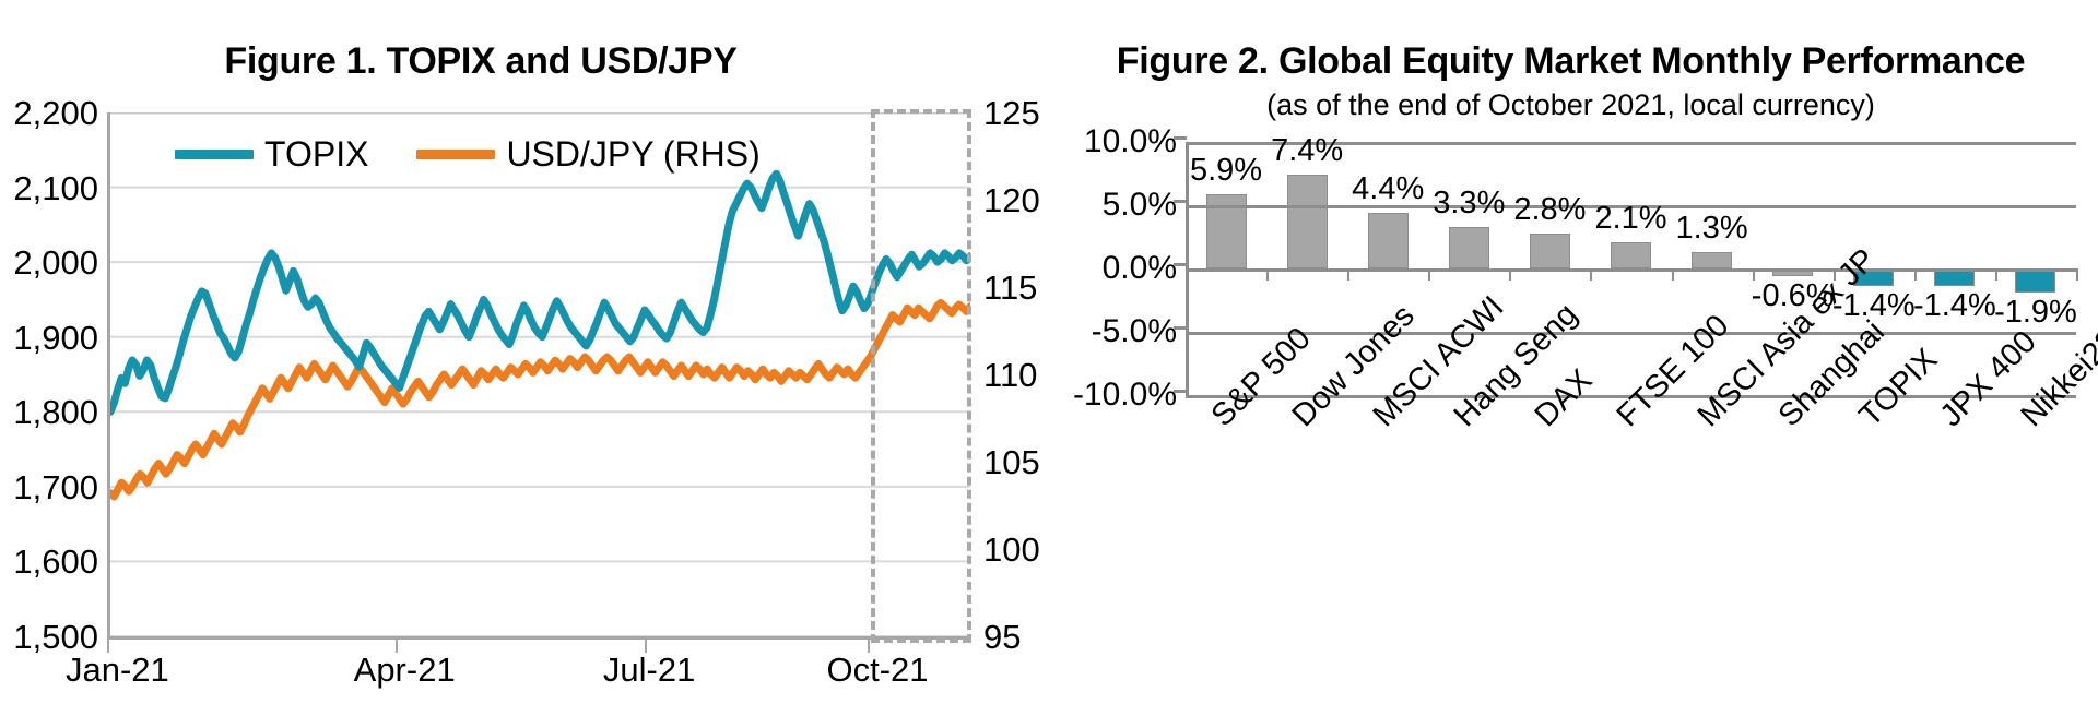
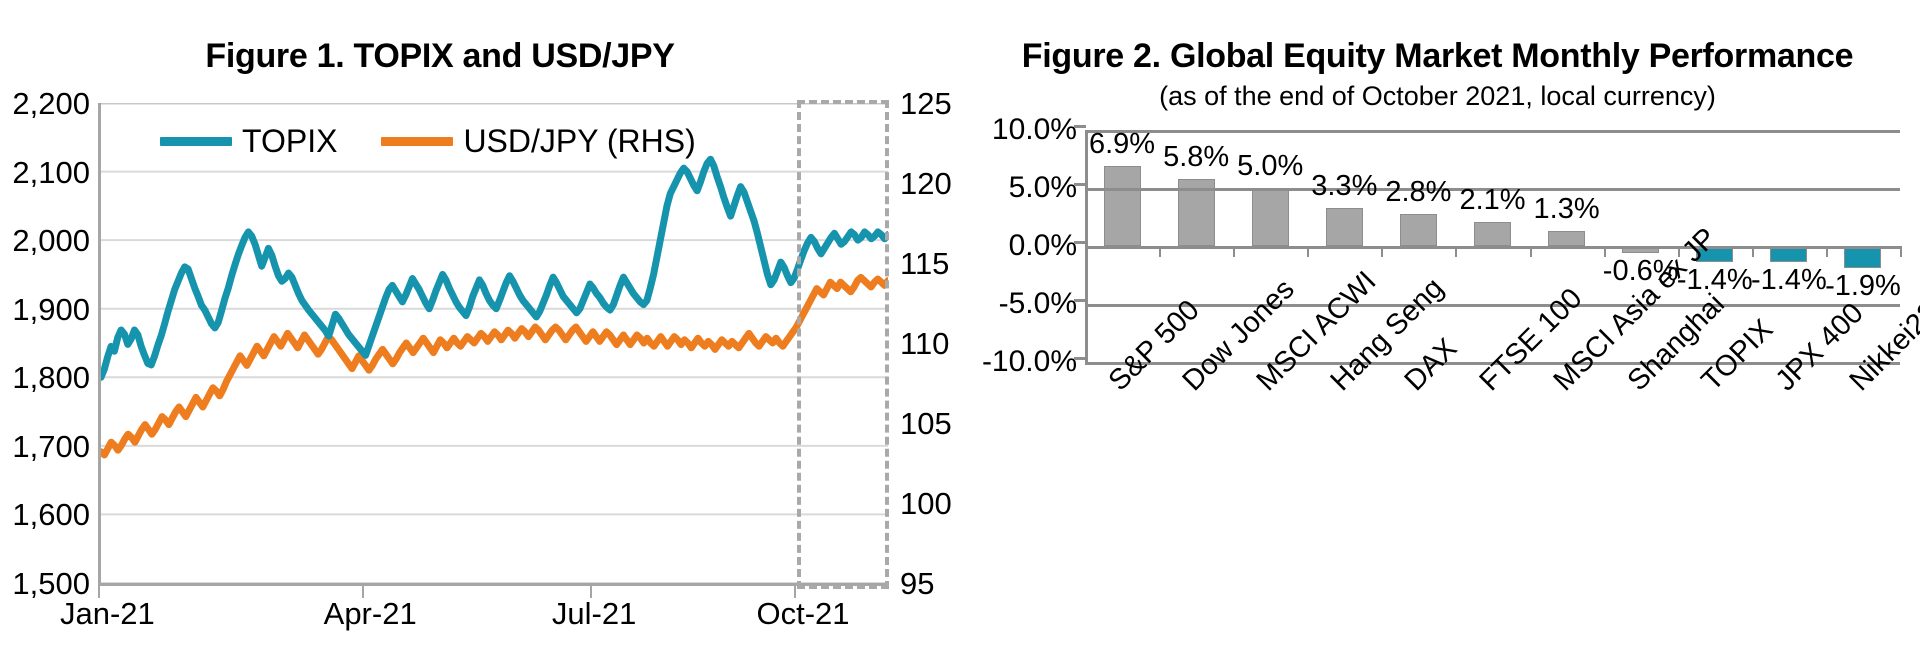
Figure 2. Global Equity Market Monthly Performance/S&P 500: 5.9% -> 6.9%
Figure 2. Global Equity Market Monthly Performance/Dow Jones: 7.4% -> 5.8%
Figure 2. Global Equity Market Monthly Performance/MSCI ACWI: 4.4% -> 5.0%
